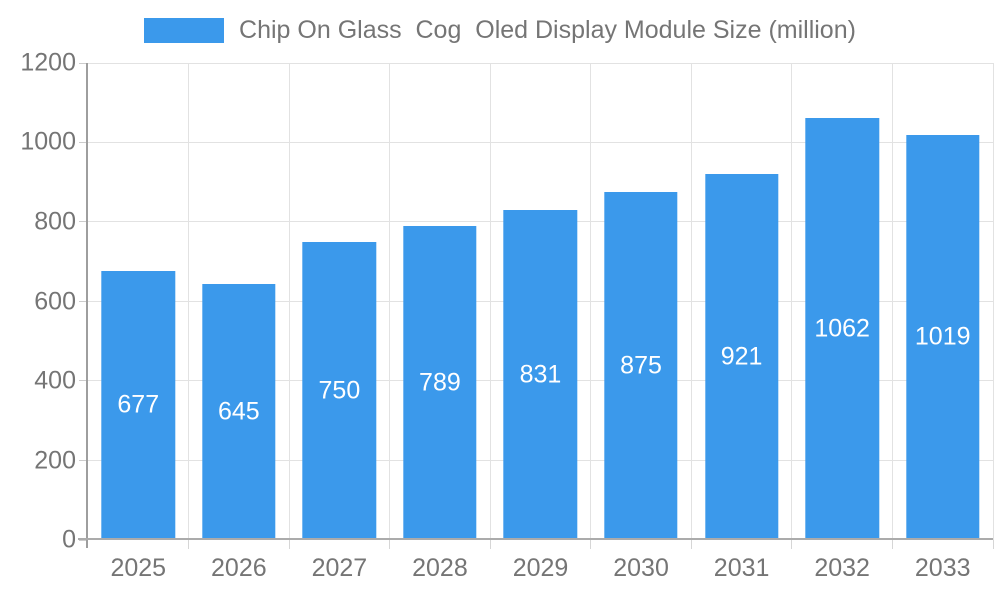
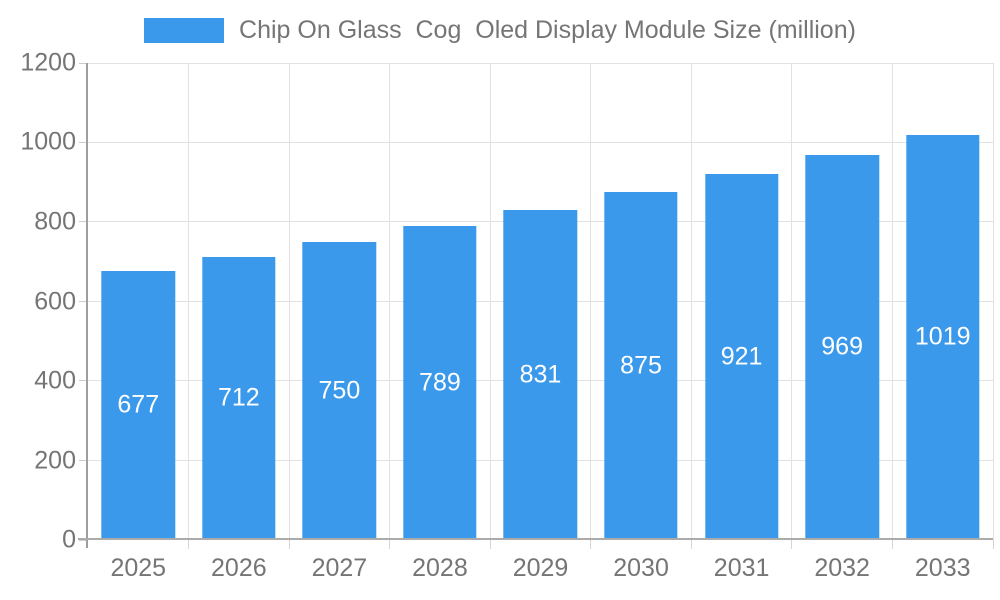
2026: 645 -> 712
2032: 1062 -> 969
